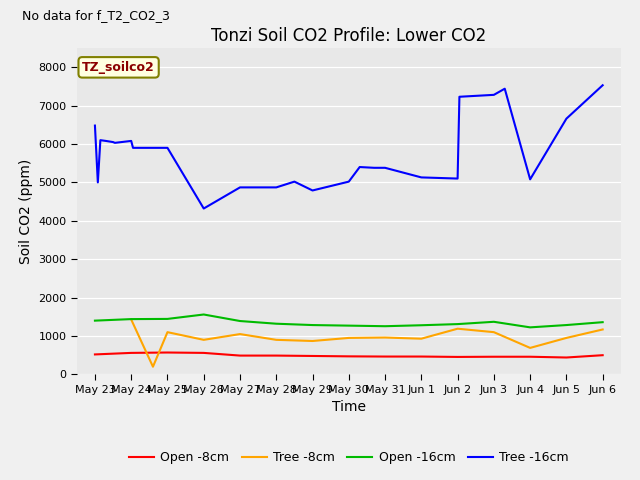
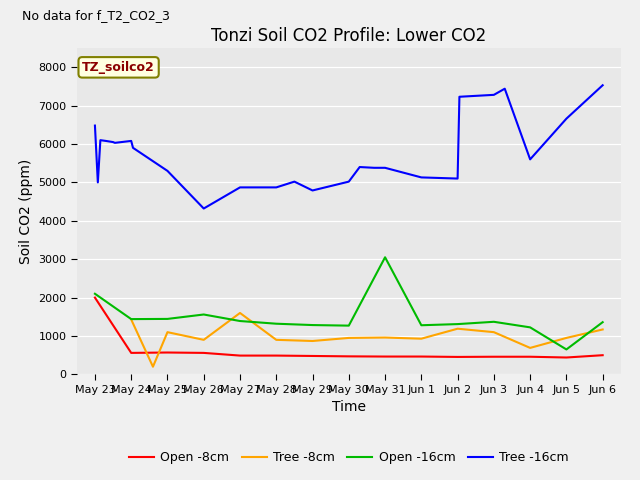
Open -8cm/May 23: 520 -> 2000
Open -16cm/May 23: 1400 -> 2100
Tree -16cm/May 25: 5900 -> 5300
Tree -8cm/May 27: 1050 -> 1600
Open -16cm/May 31: 1260 -> 3050
Tree -16cm/Jun 4: 5080 -> 5600
Open -16cm/Jun 5: 1280 -> 650
